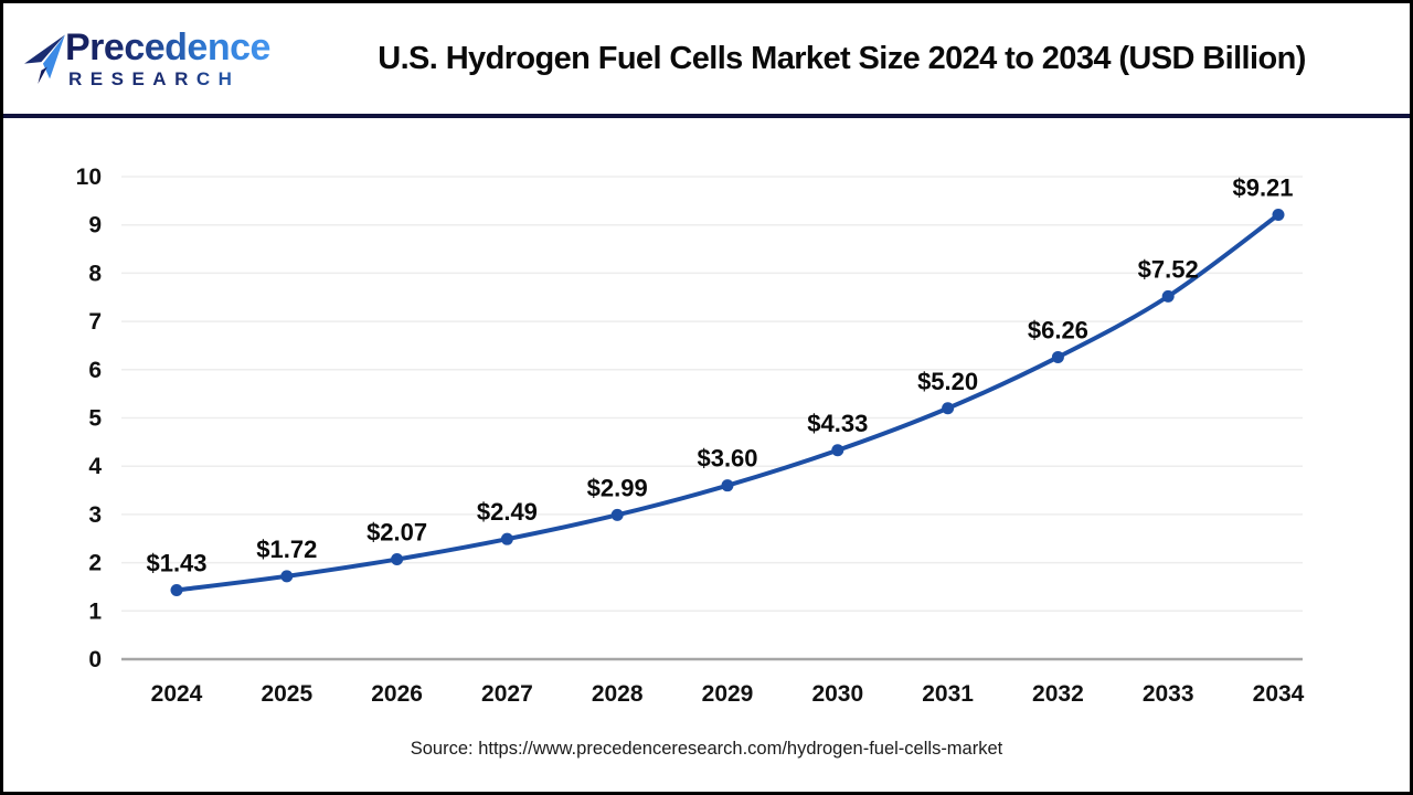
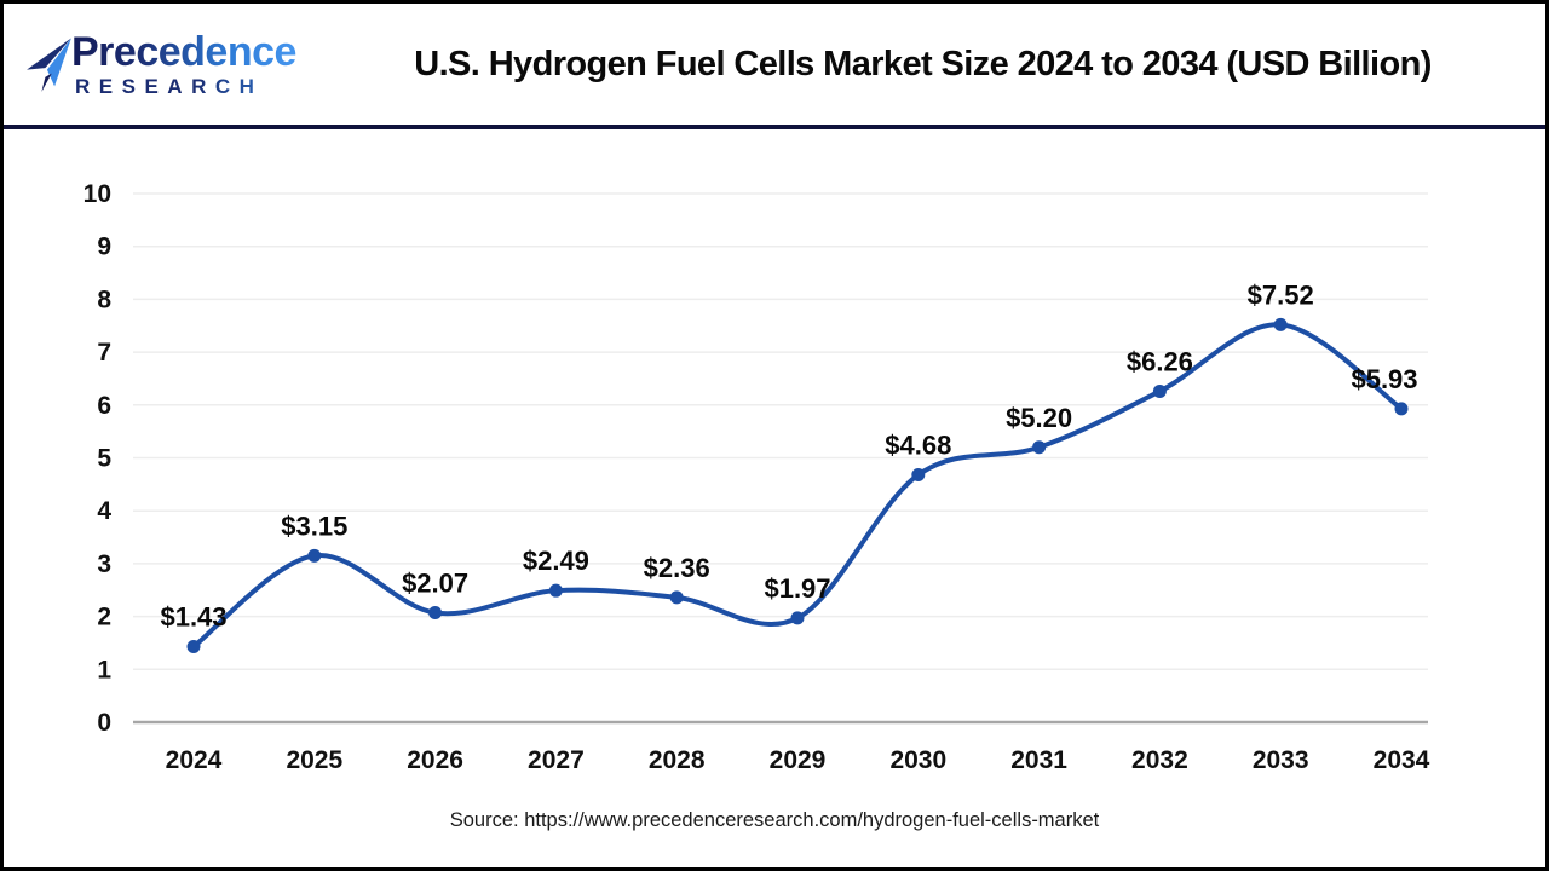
2025: $1.72 -> $3.15
2028: $2.99 -> $2.36
2029: $3.60 -> $1.97
2030: $4.33 -> $4.68
2034: $9.21 -> $5.93
